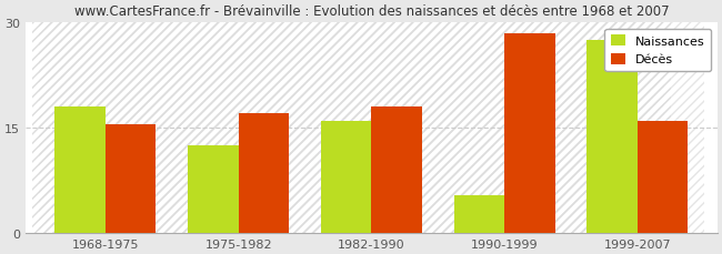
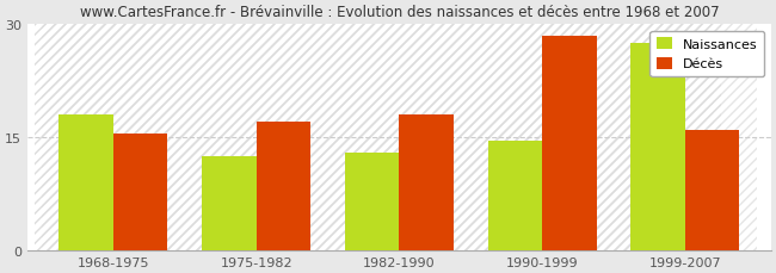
Naissances/1982-1990: 16.0 -> 13.0
Naissances/1990-1999: 5.4 -> 14.5
